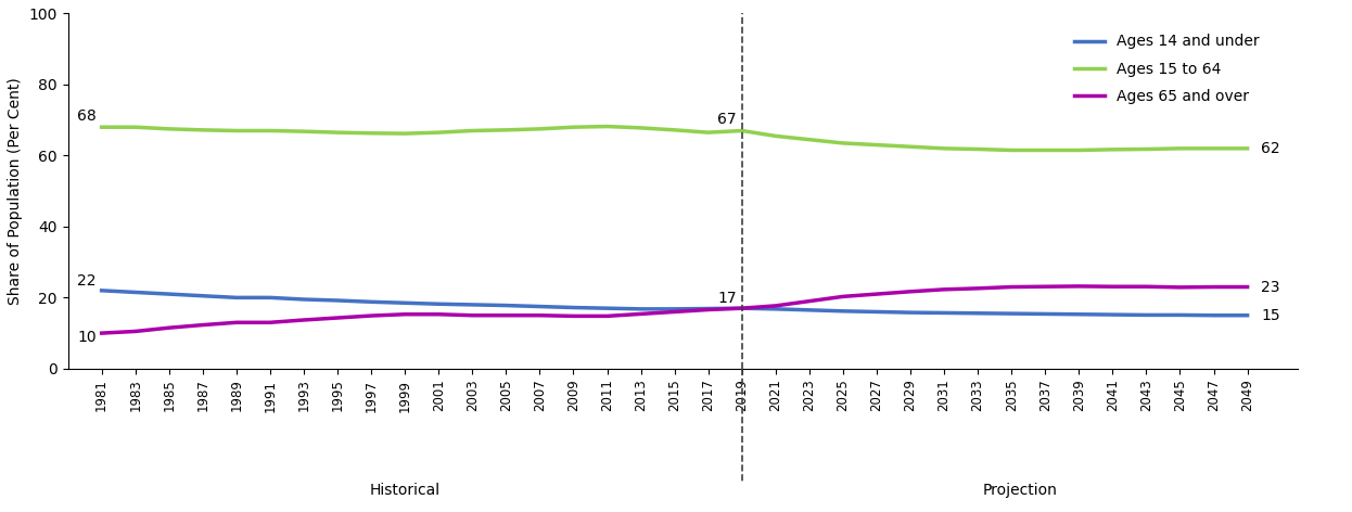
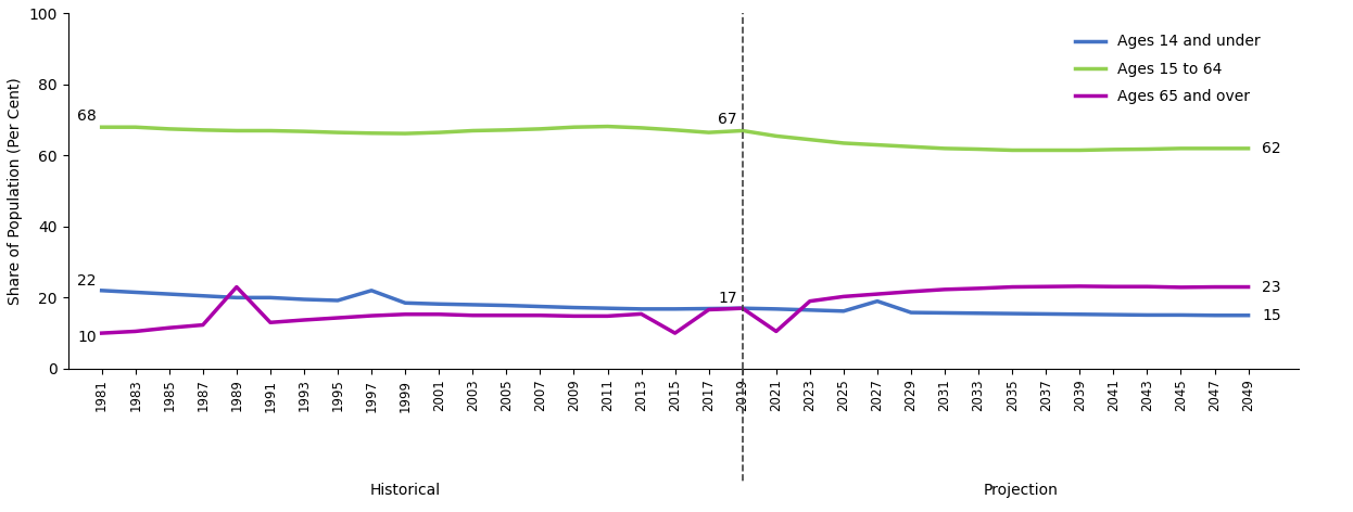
Ages 65 and over/1989: 13.0 -> 23.0
Ages 14 and under/1997: 18.8 -> 22.0
Ages 65 and over/2015: 16.0 -> 10.0
Ages 65 and over/2021: 17.7 -> 10.5
Ages 14 and under/2027: 16.0 -> 19.0
